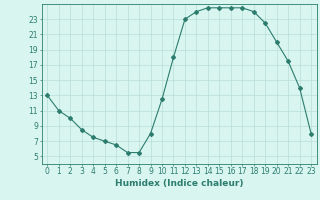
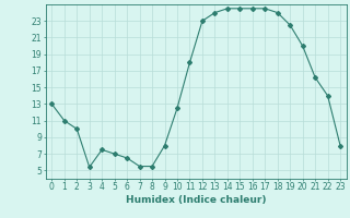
3: 8.5 -> 5.4
21: 17.5 -> 16.2
